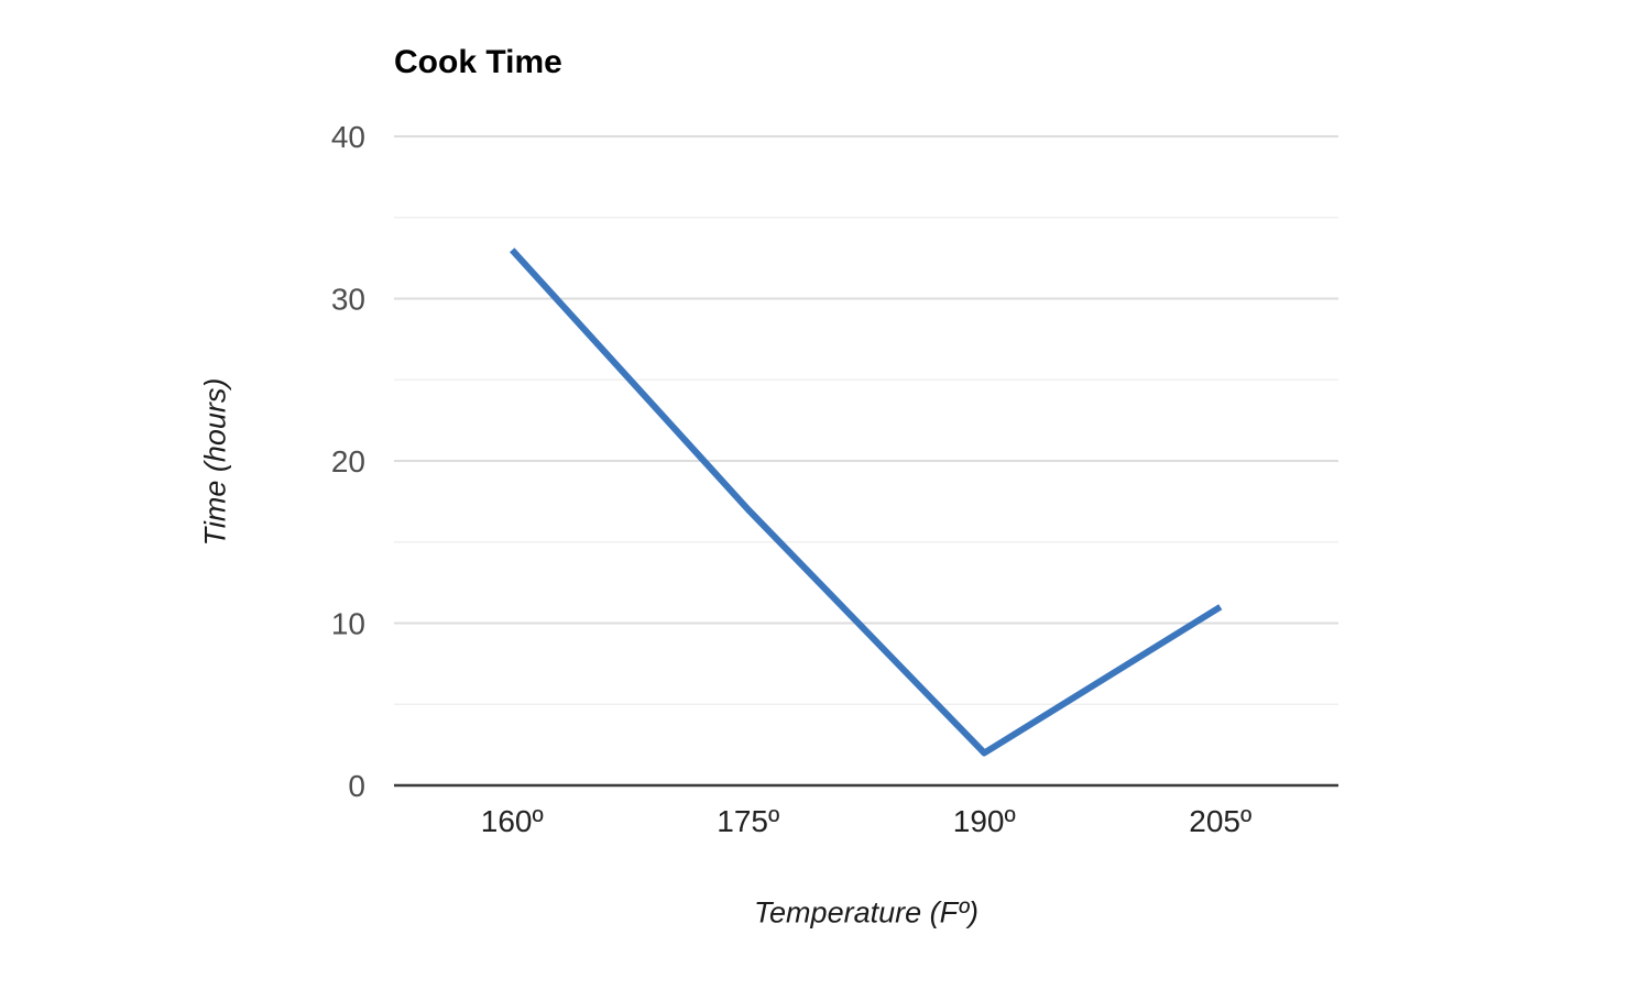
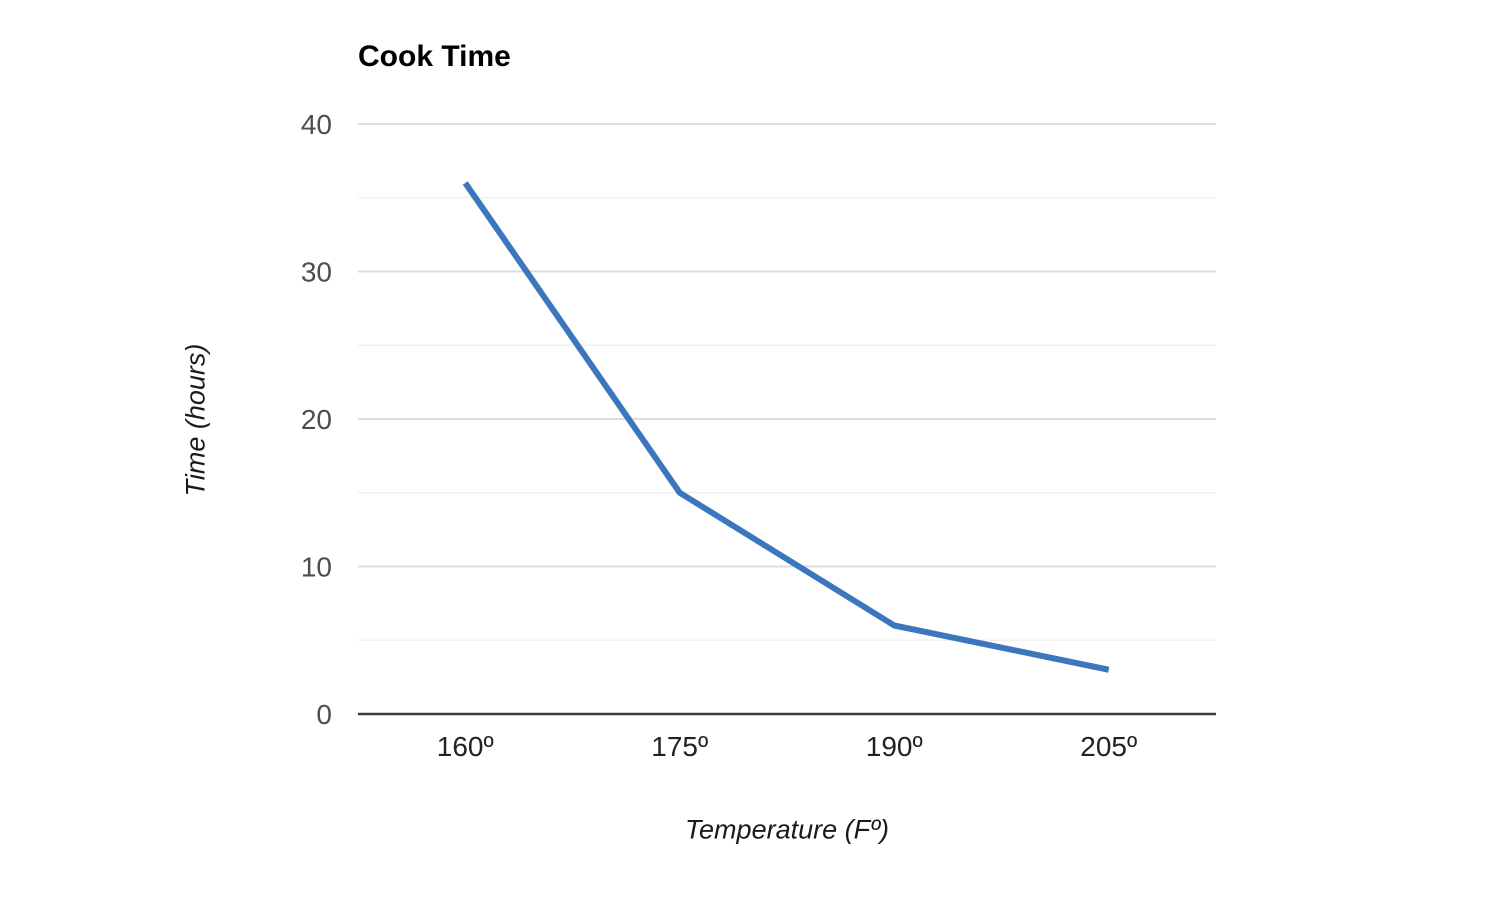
160º: 33 -> 36
175º: 17 -> 15
190º: 2 -> 6
205º: 11 -> 3
